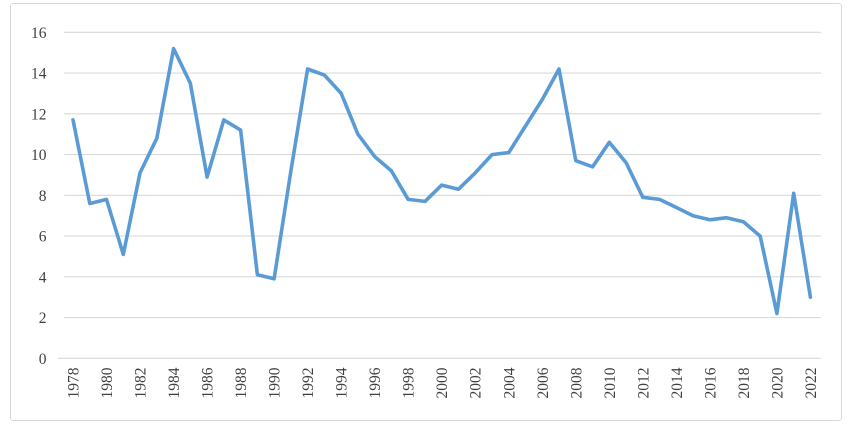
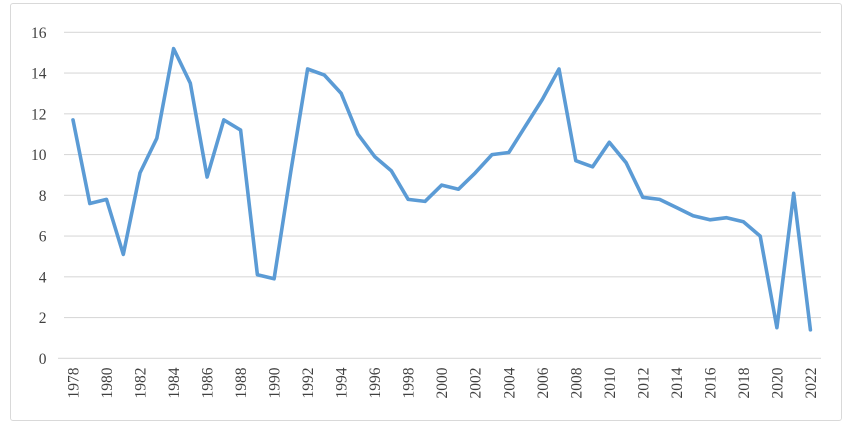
2020: 2.2 -> 1.5
2022: 3.0 -> 1.4
